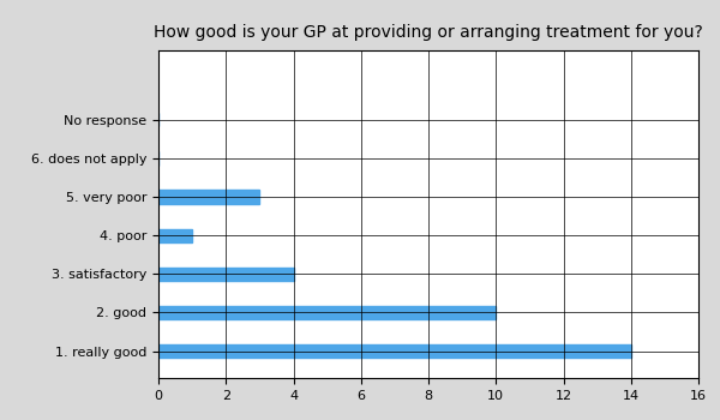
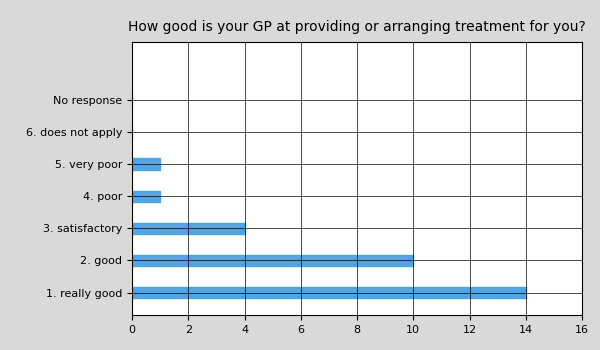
5. very poor: 3 -> 1
